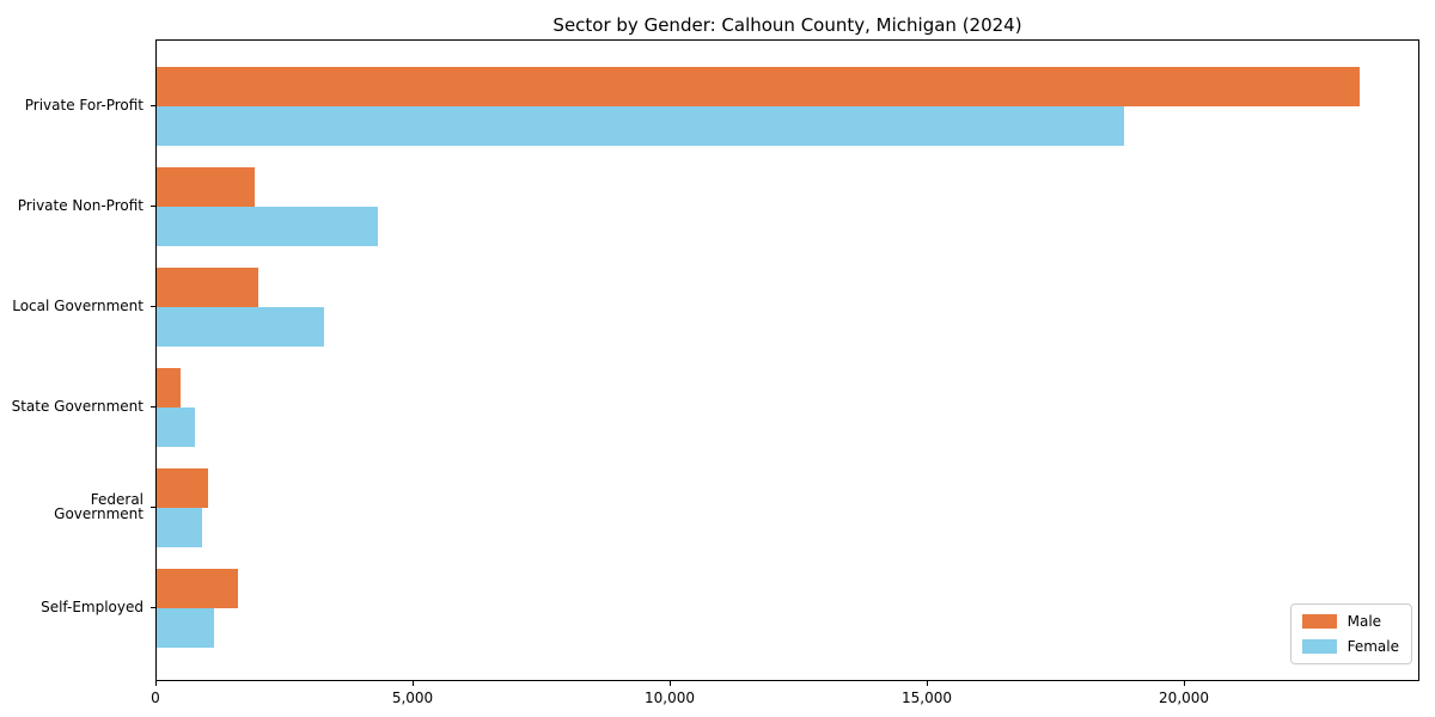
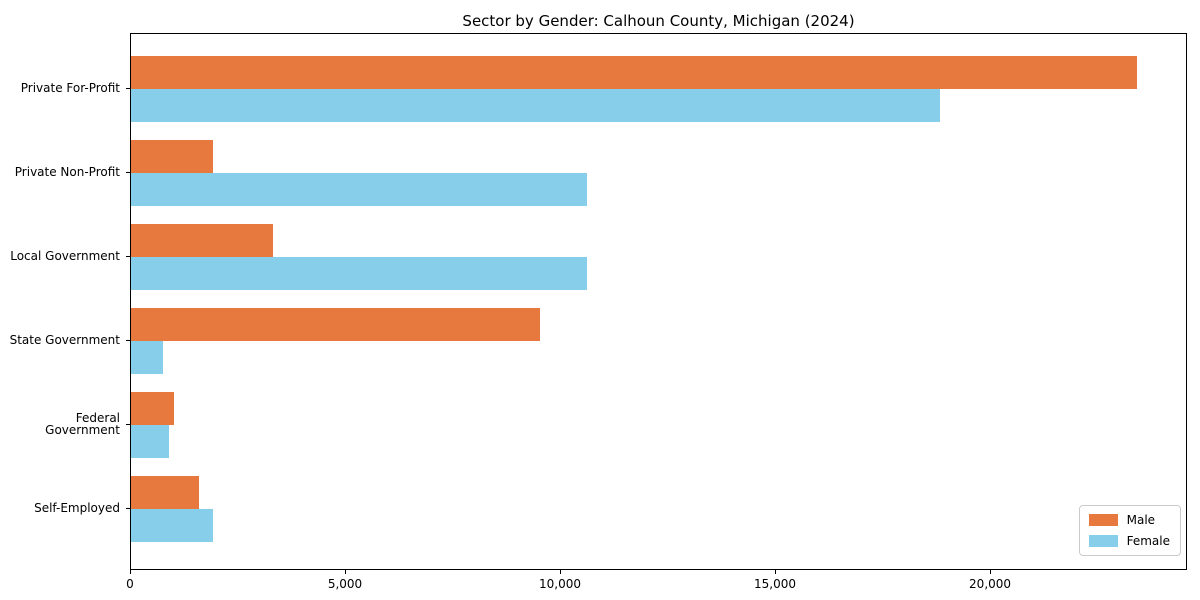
Female/Private Non-Profit: 4300 -> 10600
Male/Local Government: 2000 -> 3300
Female/Local Government: 3300 -> 10600
Male/State Government: 500 -> 9500
Female/Self-Employed: 1100 -> 1900
